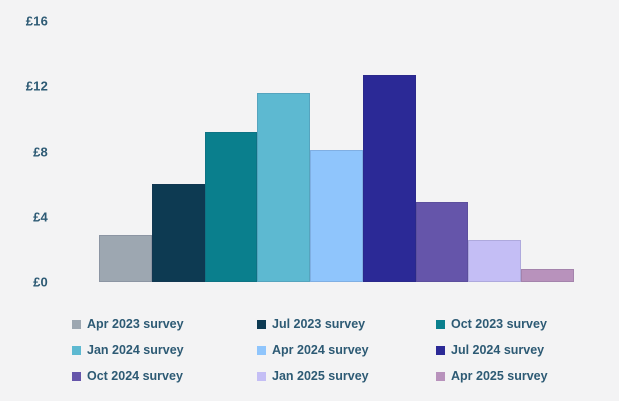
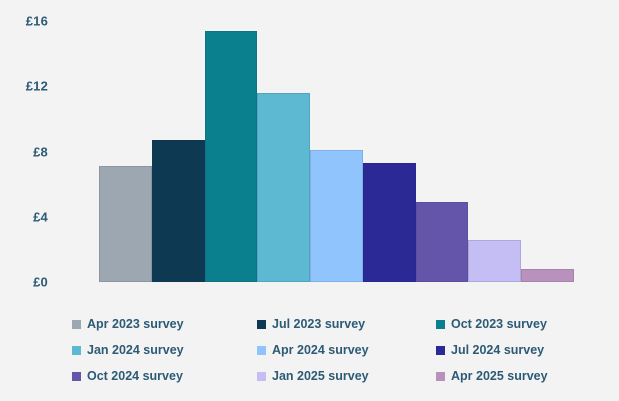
Apr 2023 survey: £2.9 -> £7.1
Jul 2023 survey: £6.0 -> £8.7
Oct 2023 survey: £9.2 -> £15.4
Jul 2024 survey: £12.7 -> £7.3
